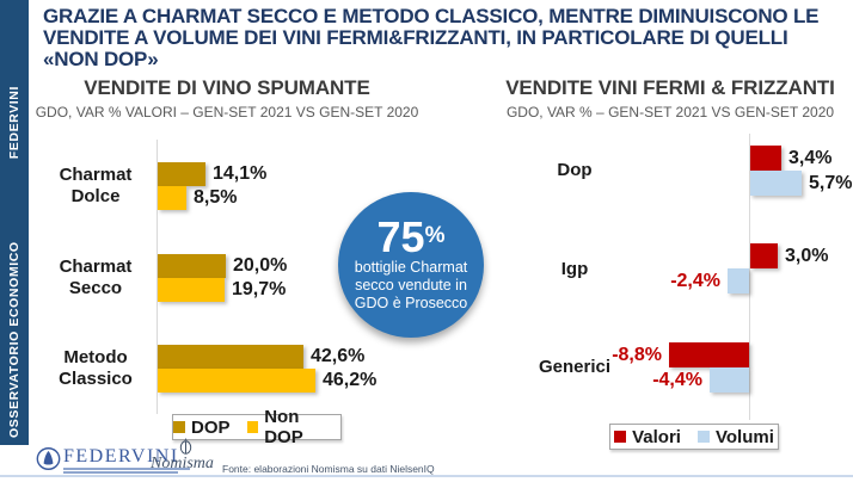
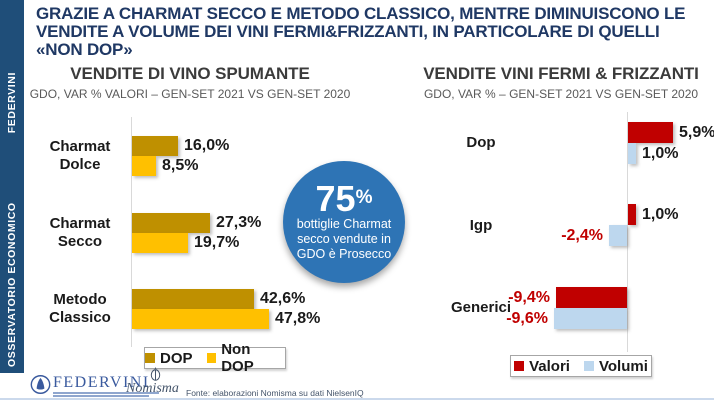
VENDITE DI VINO SPUMANTE/DOP/Charmat Dolce: 14,1% -> 16,0%
VENDITE DI VINO SPUMANTE/DOP/Charmat Secco: 20,0% -> 27,3%
VENDITE DI VINO SPUMANTE/Non DOP/Metodo Classico: 46,2% -> 47,8%
VENDITE VINI FERMI & FRIZZANTI/Valori/Dop: 3,4% -> 5,9%
VENDITE VINI FERMI & FRIZZANTI/Volumi/Dop: 5,7% -> 1,0%
VENDITE VINI FERMI & FRIZZANTI/Valori/Igp: 3,0% -> 1,0%
VENDITE VINI FERMI & FRIZZANTI/Valori/Generici: -8,8% -> -9,4%
VENDITE VINI FERMI & FRIZZANTI/Volumi/Generici: -4,4% -> -9,6%
